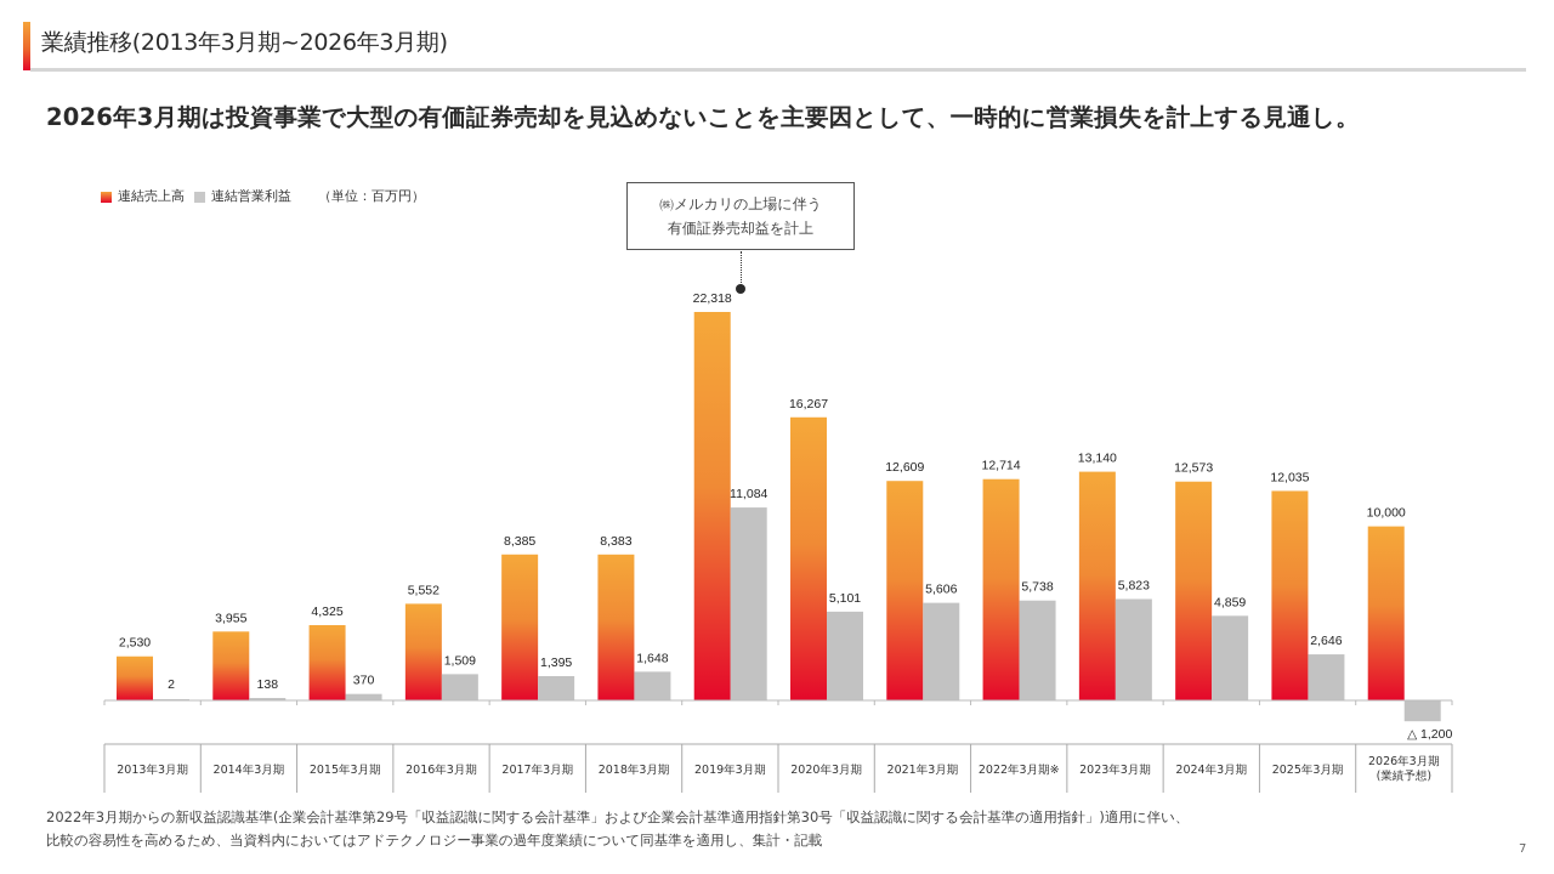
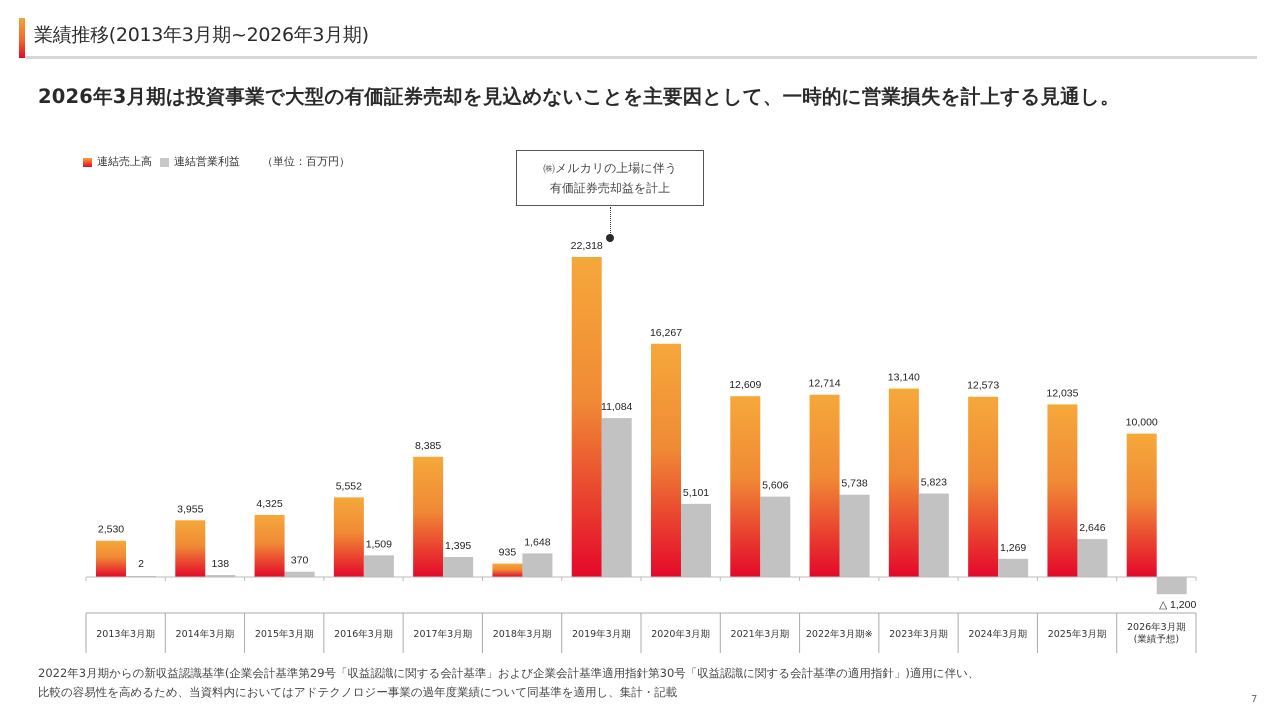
連結売上高/2018年3月期: 8,383 -> 935
連結営業利益/2024年3月期: 4,859 -> 1,269
